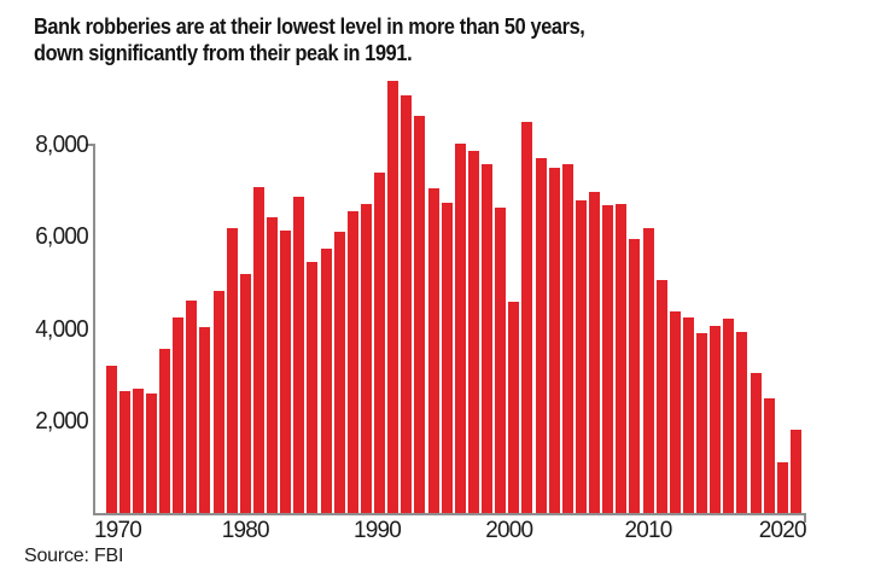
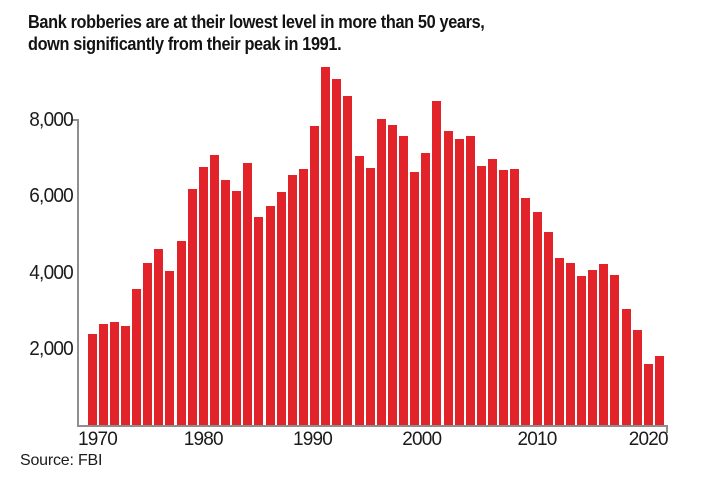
1970: 3200 -> 2400
1980: 5200 -> 6800
1990: 7400 -> 7800
2000: 4600 -> 7100
2010: 6200 -> 5600
2020: 1100 -> 1600
